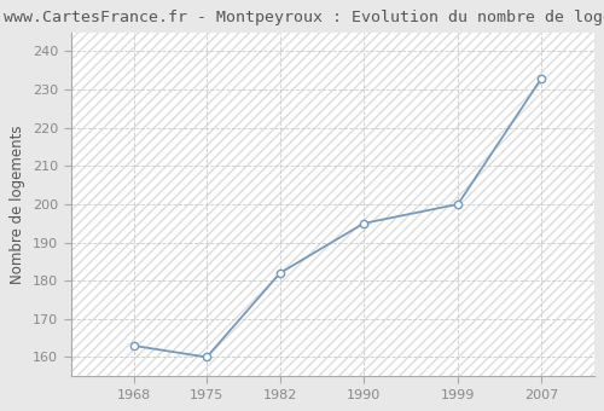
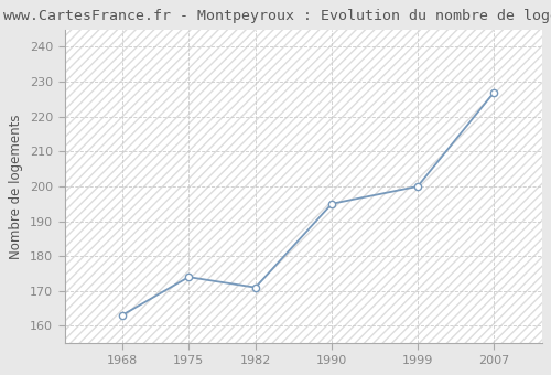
1975: 160 -> 174
1982: 182 -> 171
2007: 233 -> 227
